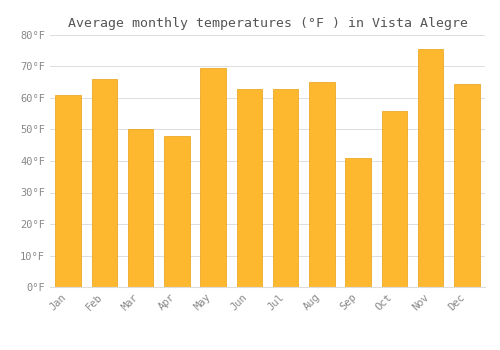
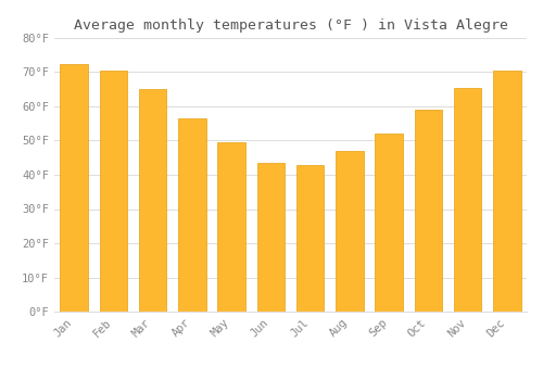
Jan: 61.0°F -> 72.5°F
Feb: 66.0°F -> 70.5°F
Mar: 50.0°F -> 65.0°F
Apr: 48.0°F -> 56.5°F
May: 69.5°F -> 49.5°F
Jun: 63.0°F -> 43.5°F
Jul: 63.0°F -> 43.0°F
Aug: 65.0°F -> 47.0°F
Sep: 41.0°F -> 52.0°F
Oct: 56.0°F -> 59.0°F
Nov: 75.5°F -> 65.5°F
Dec: 64.5°F -> 70.5°F
